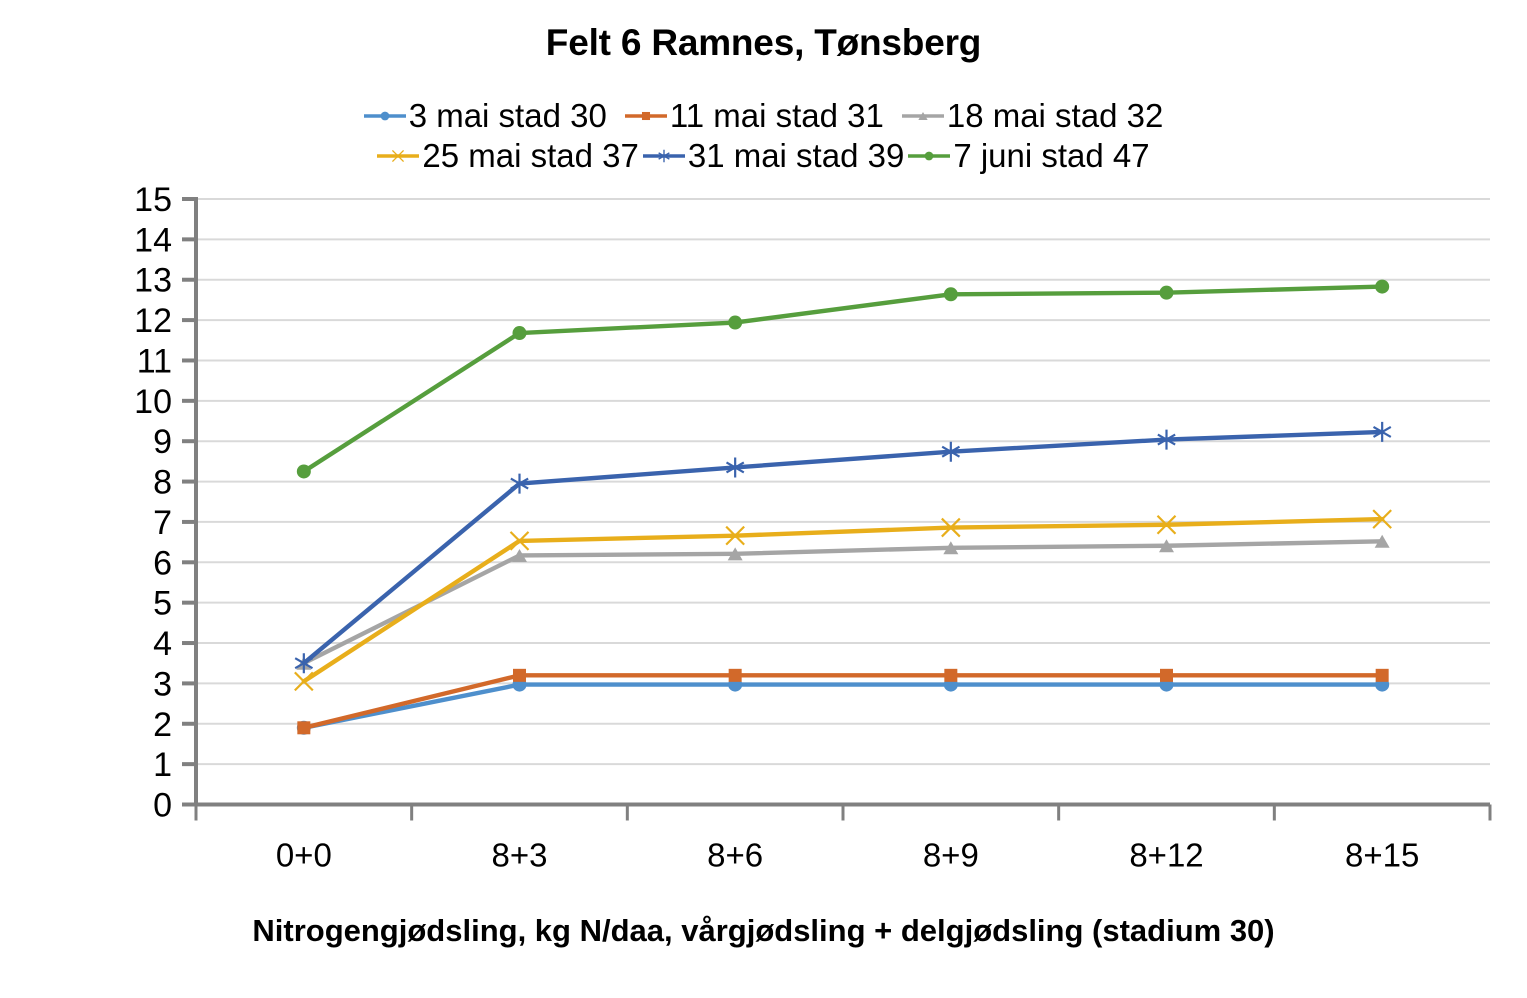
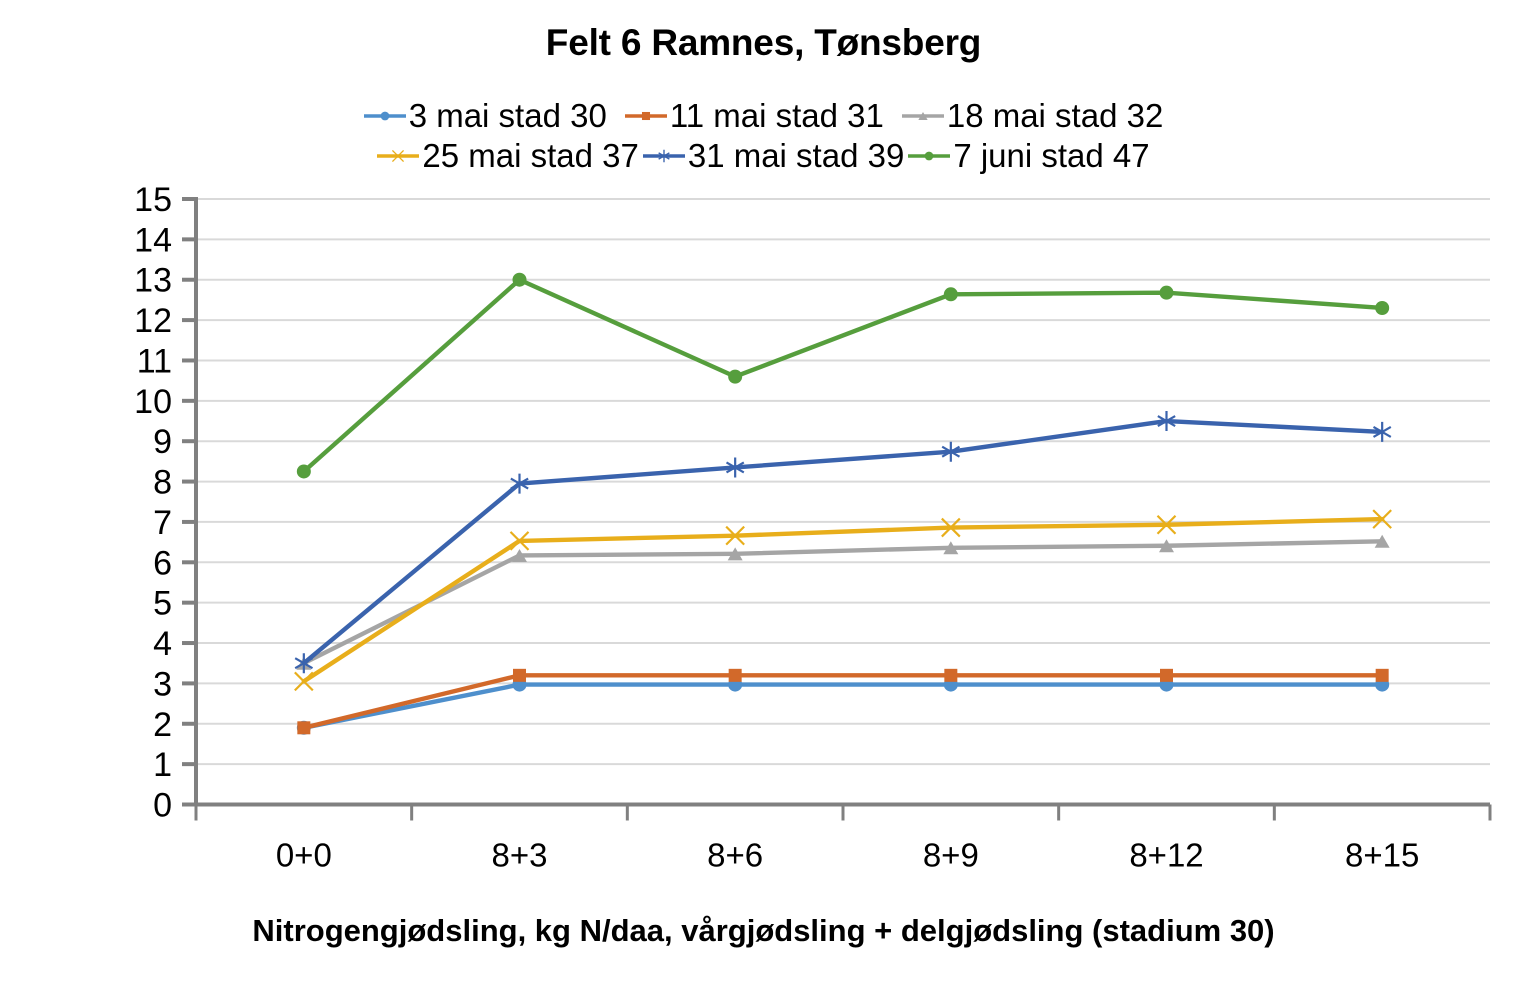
7 juni stad 47/8+3: 11.7 -> 13.0
7 juni stad 47/8+6: 11.9 -> 10.6
31 mai stad 39/8+12: 9.0 -> 9.5
7 juni stad 47/8+15: 12.8 -> 12.3
